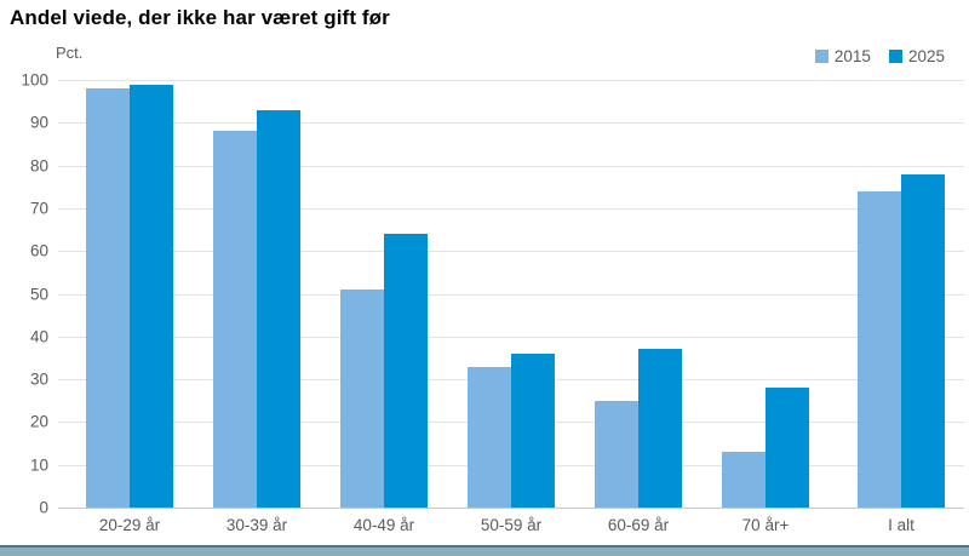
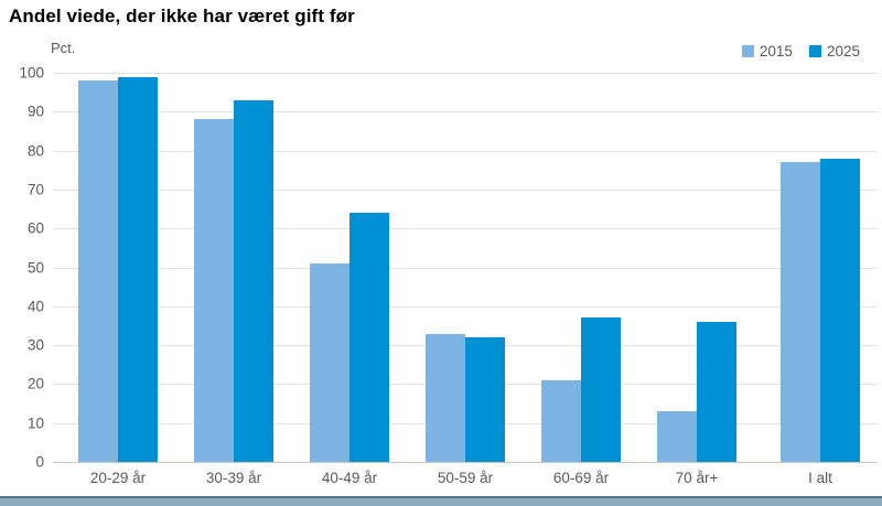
2025/50-59 år: 36 -> 32
2015/60-69 år: 25 -> 21
2025/70 år+: 28 -> 36
2015/I alt: 74 -> 77
